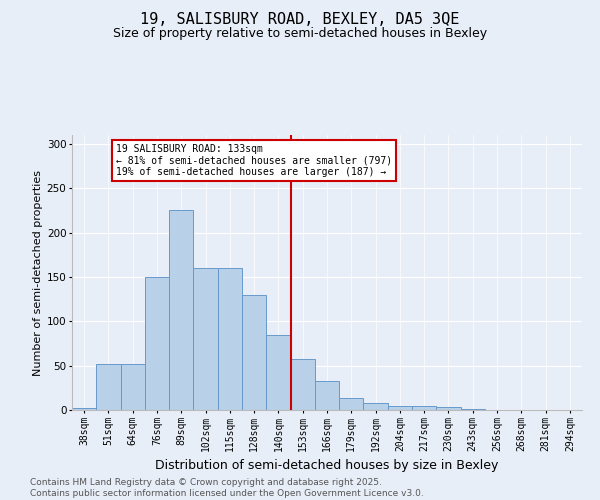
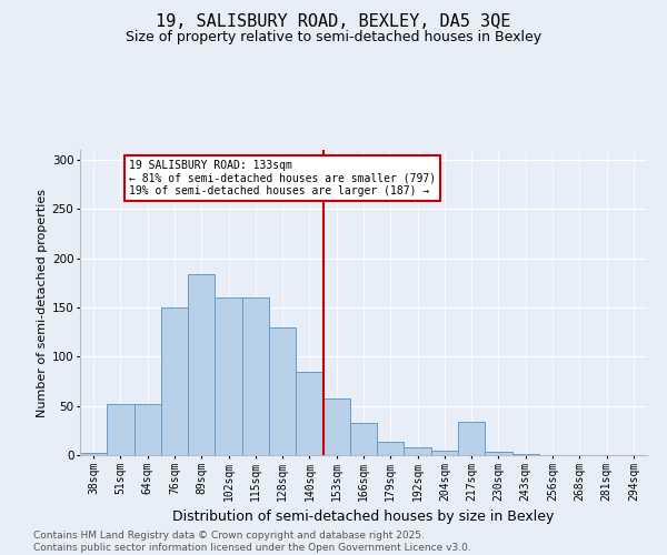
89sqm: 225 -> 184
217sqm: 5 -> 34
